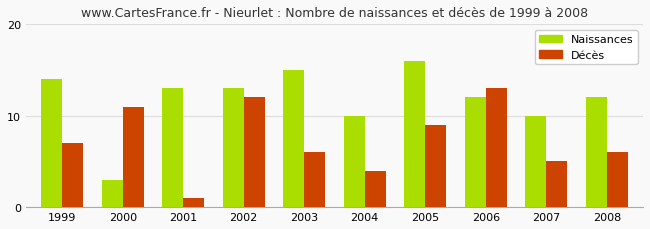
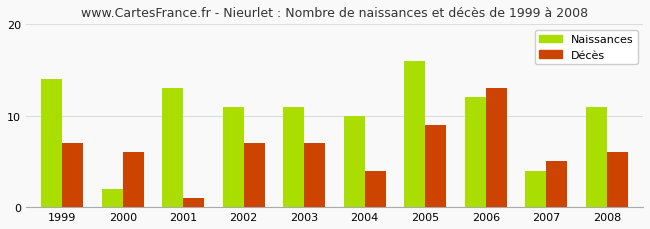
Naissances/2000: 3 -> 2
Décès/2000: 11 -> 6
Naissances/2002: 13 -> 11
Décès/2002: 12 -> 7
Naissances/2003: 15 -> 11
Décès/2003: 6 -> 7
Naissances/2007: 10 -> 4
Naissances/2008: 12 -> 11
